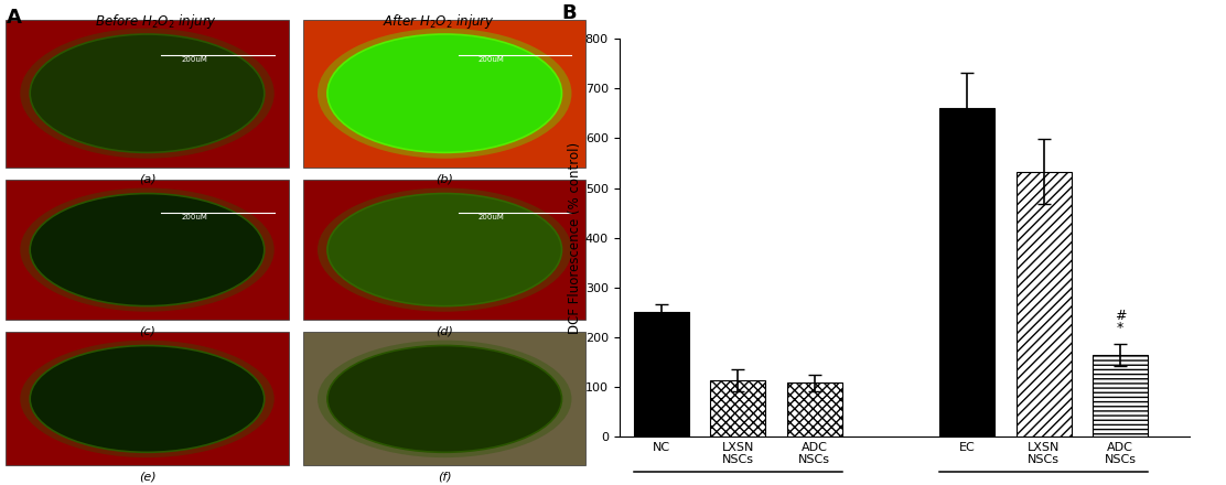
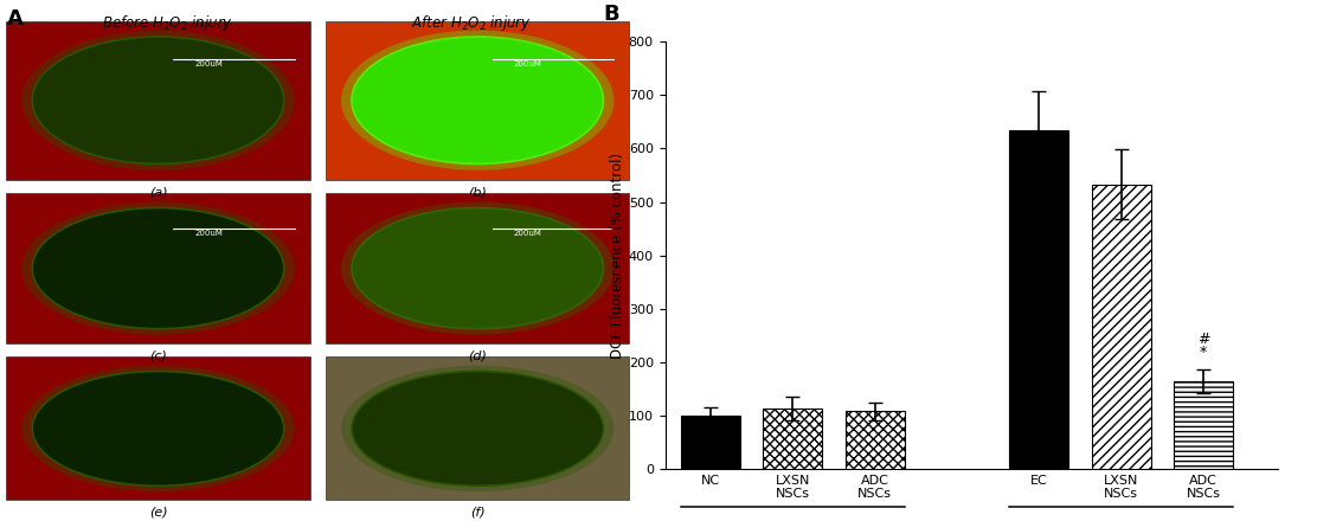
NC: 250 -> 100
EC: 660 -> 635
